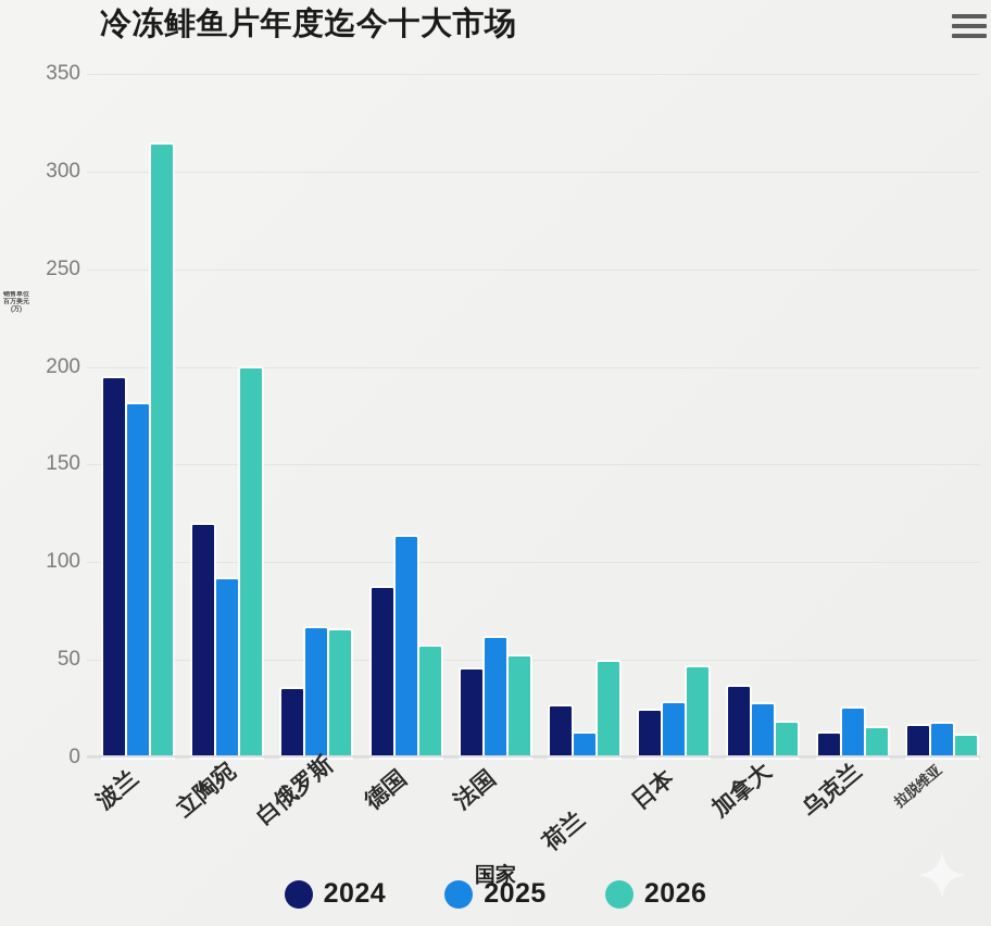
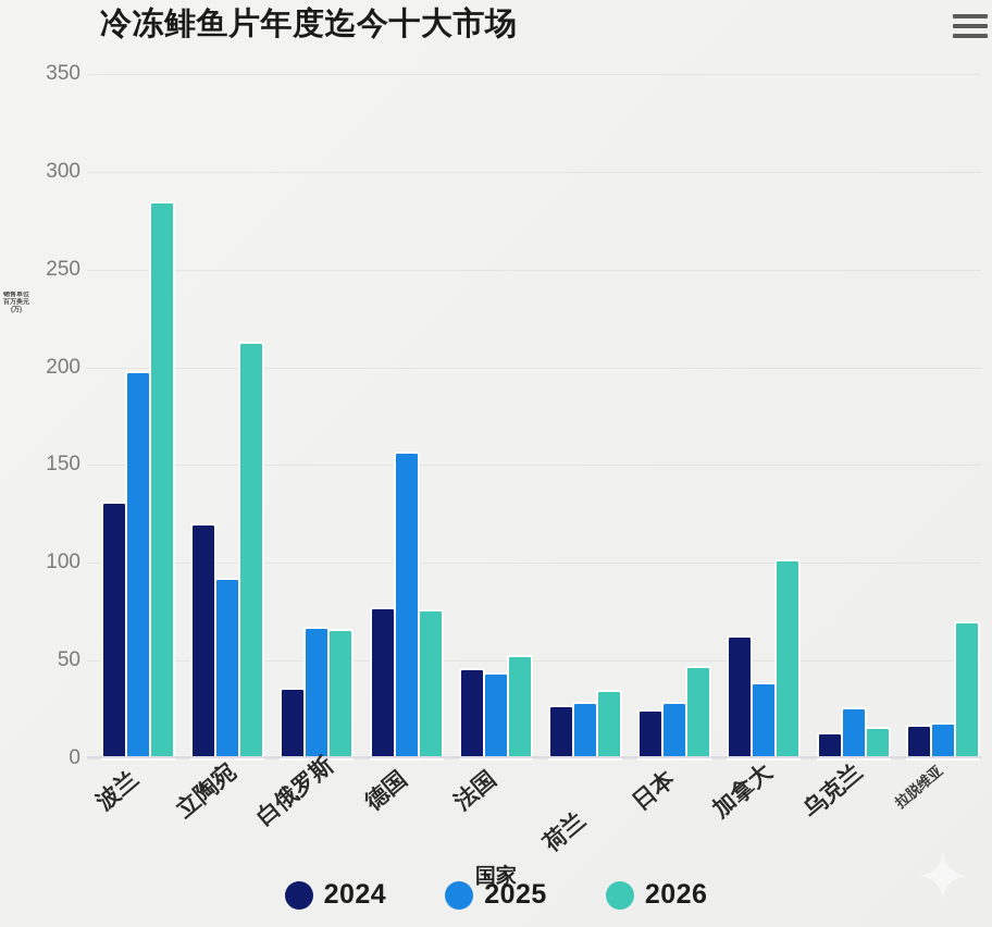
2024/波兰: 194 -> 130
2025/波兰: 181 -> 197
2026/波兰: 314 -> 284
2026/立陶宛: 199 -> 212
2024/德国: 87 -> 76
2025/德国: 113 -> 156
2026/德国: 57 -> 75
2025/法国: 61 -> 43
2025/荷兰: 12 -> 28
2026/荷兰: 49 -> 34
2024/加拿大: 36 -> 62
2025/加拿大: 27 -> 38
2026/加拿大: 18 -> 101
2026/拉脱维亚: 11 -> 69
